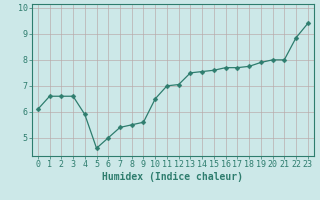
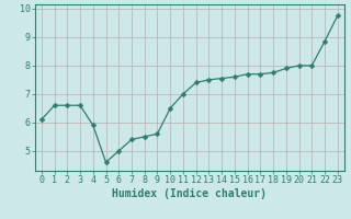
12: 7.05 -> 7.40
23: 9.40 -> 9.75
